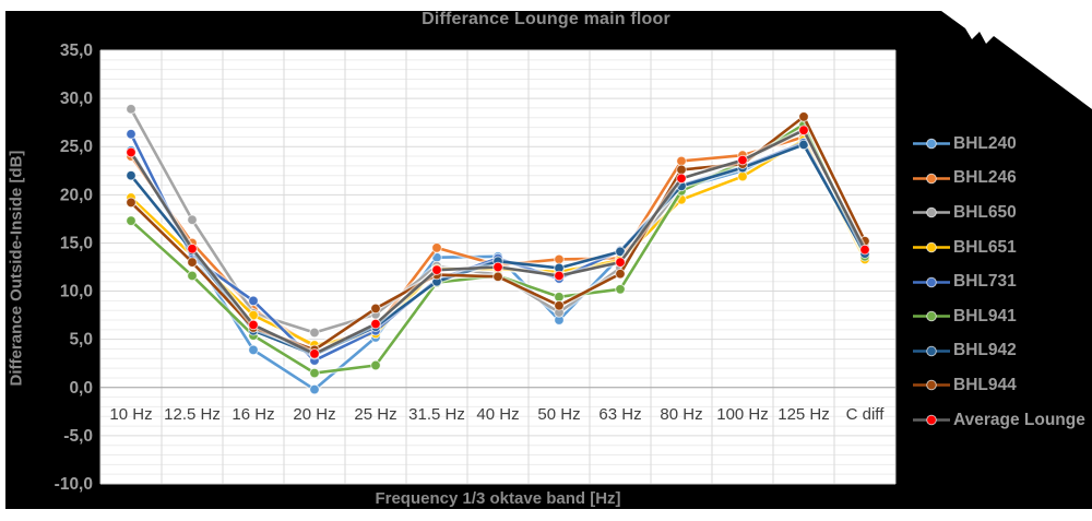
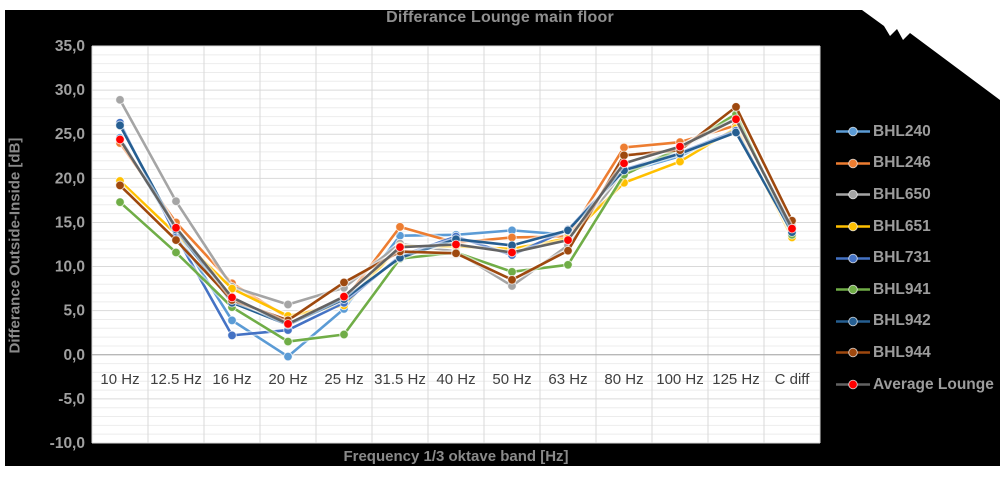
BHL942/10 Hz: 22 -> 26
BHL731/16 Hz: 9 -> 2
BHL240/50 Hz: 7 -> 14
